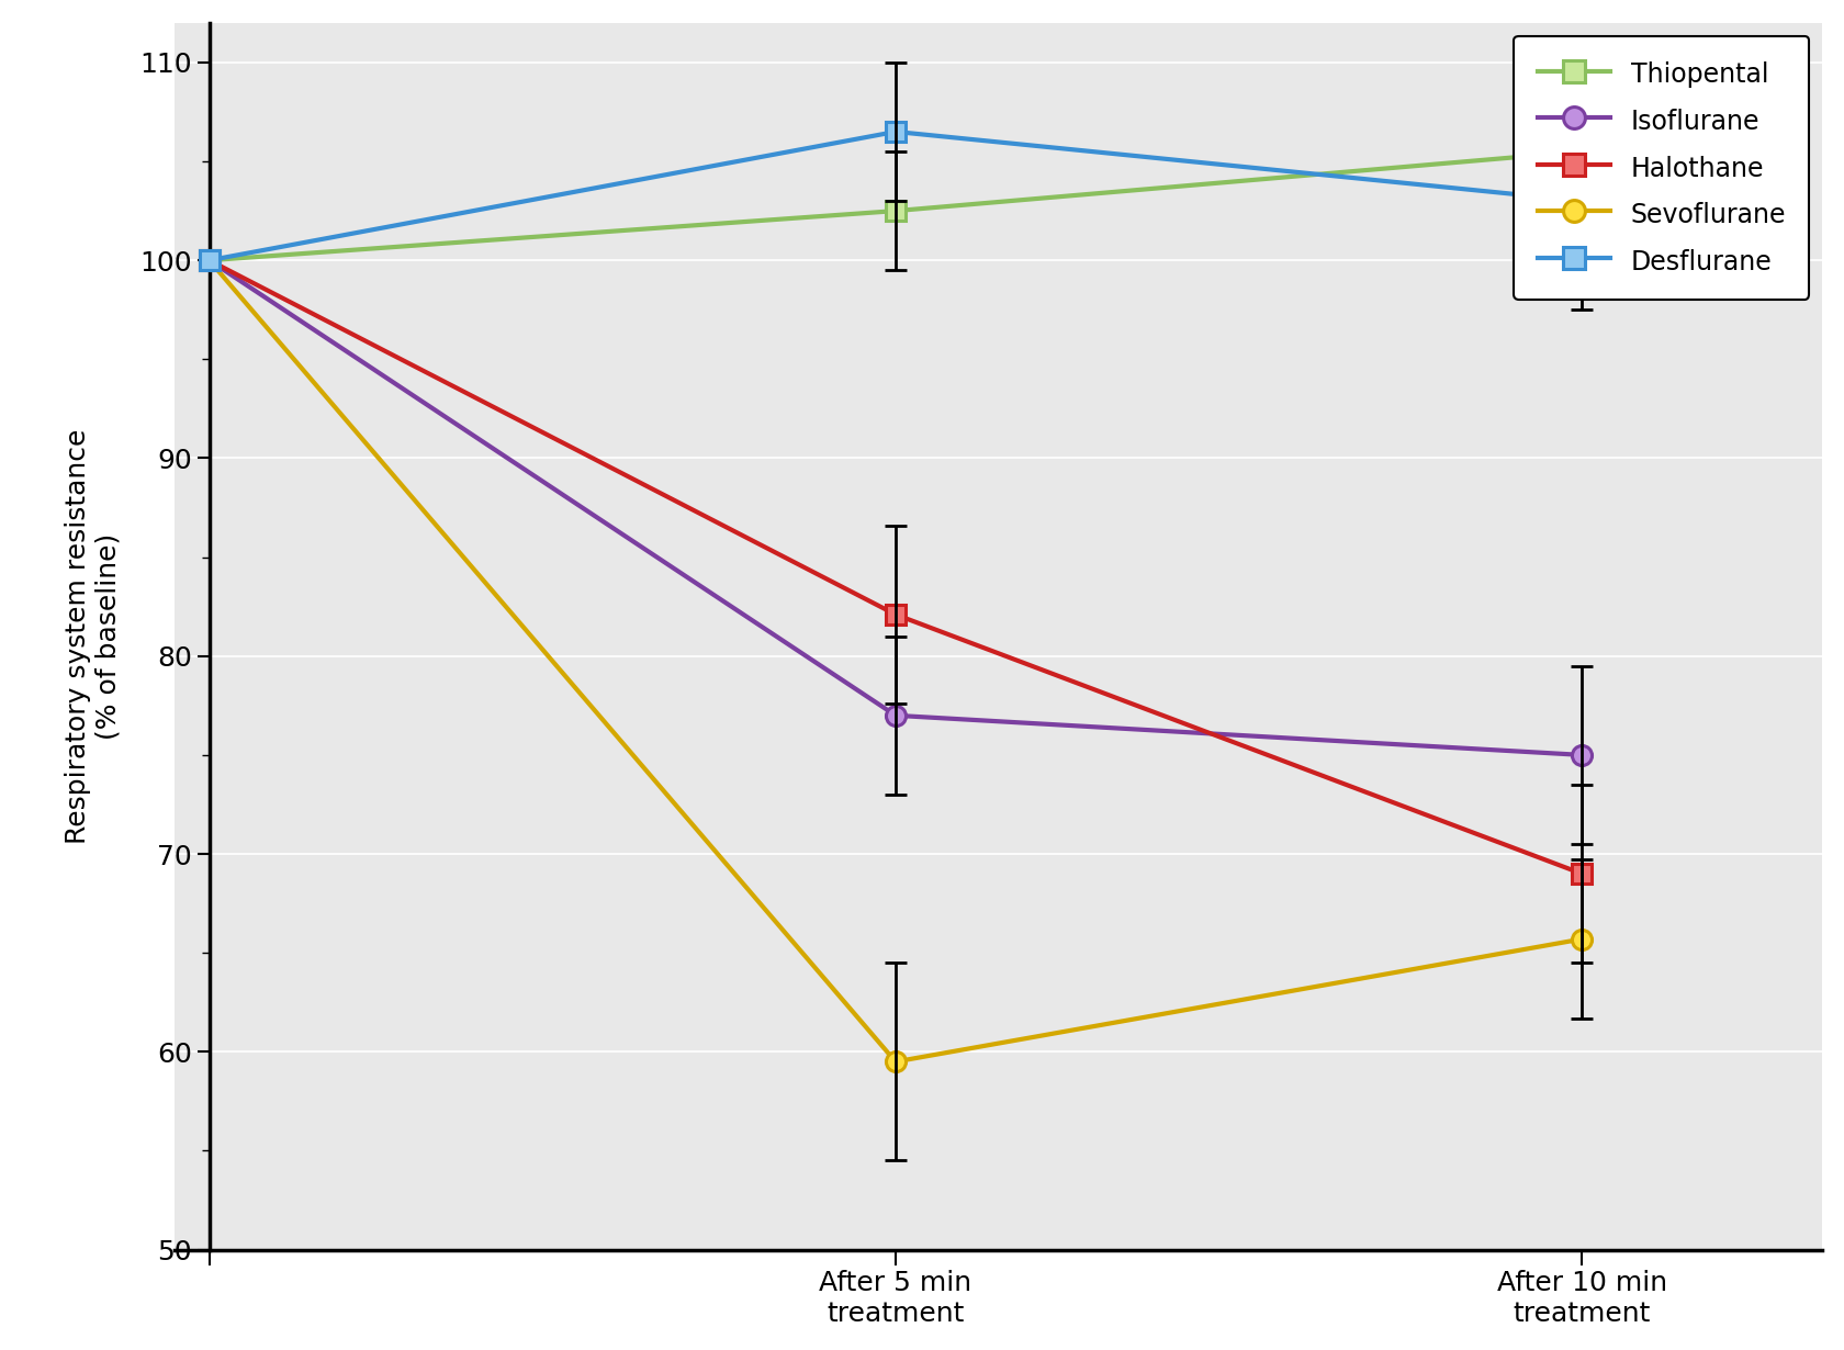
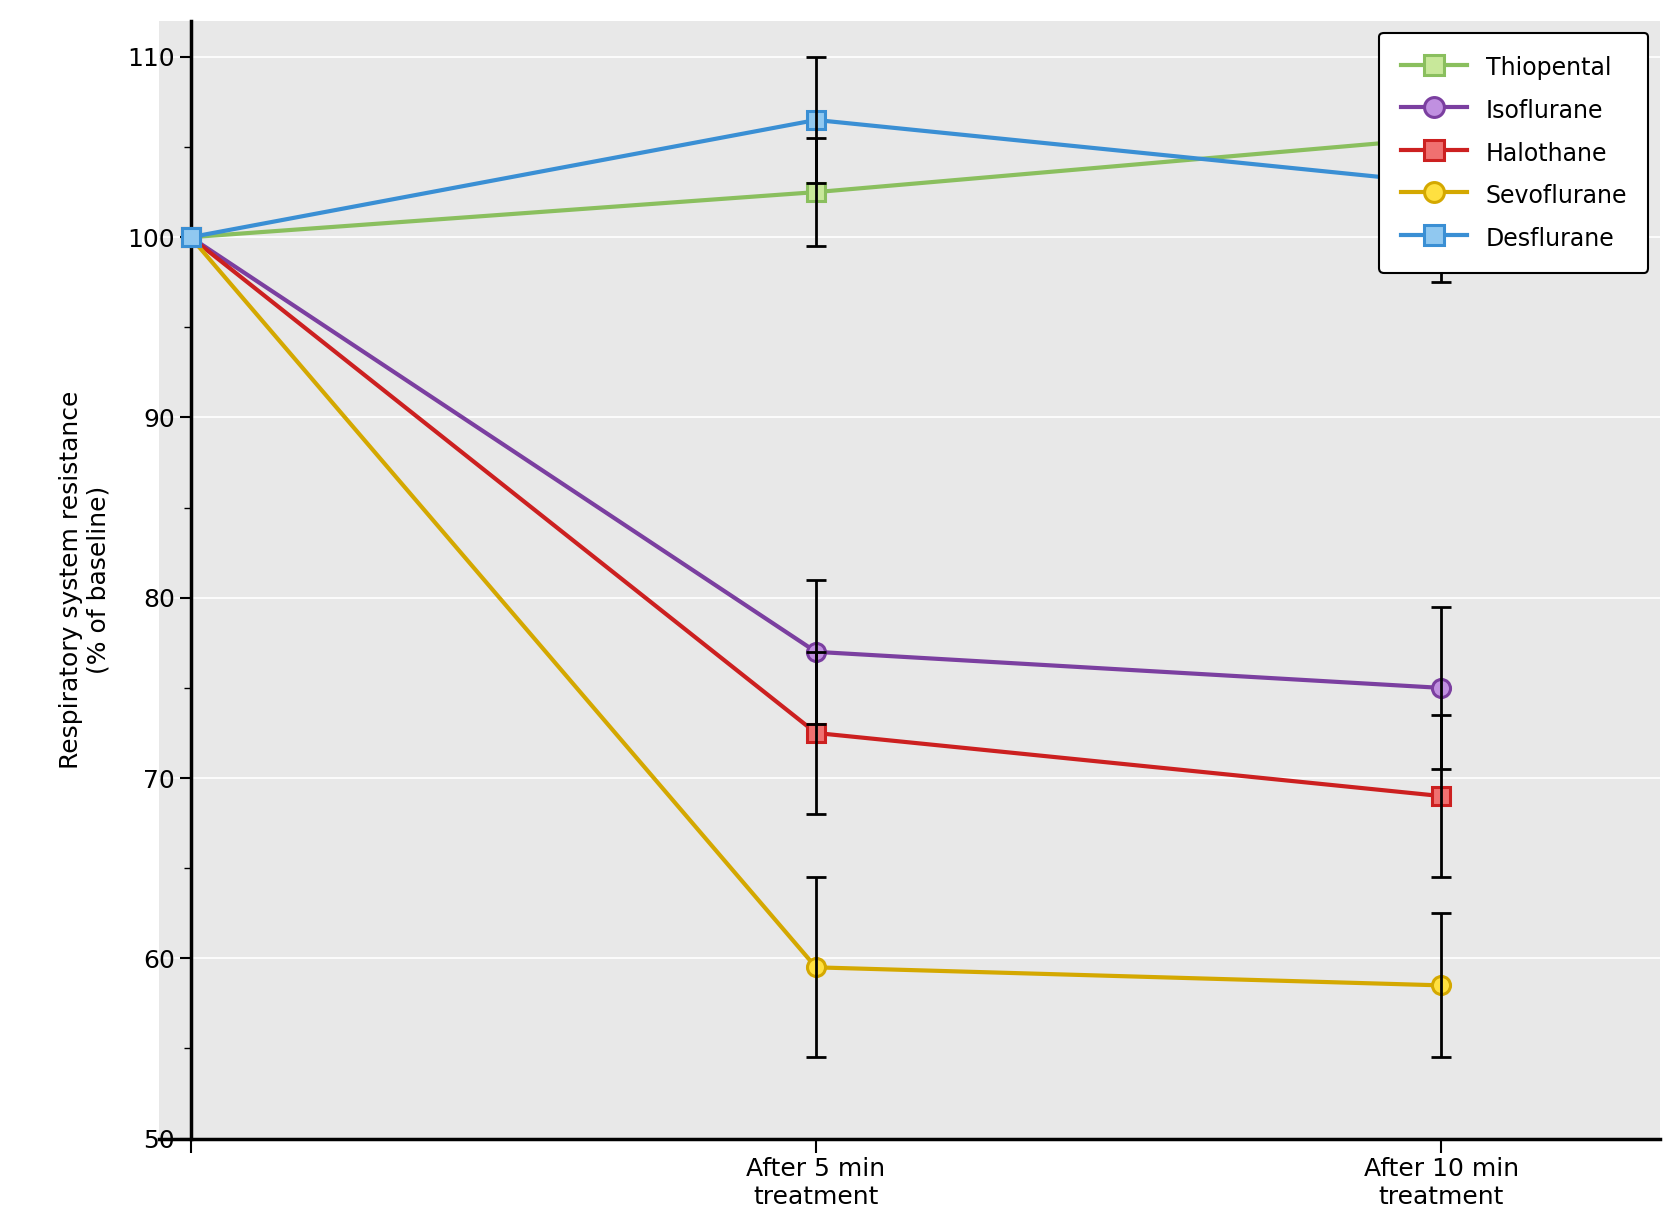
Halothane/After 5 min treatment: 82.1 -> 72.5
Sevoflurane/After 10 min treatment: 65.7 -> 58.5
